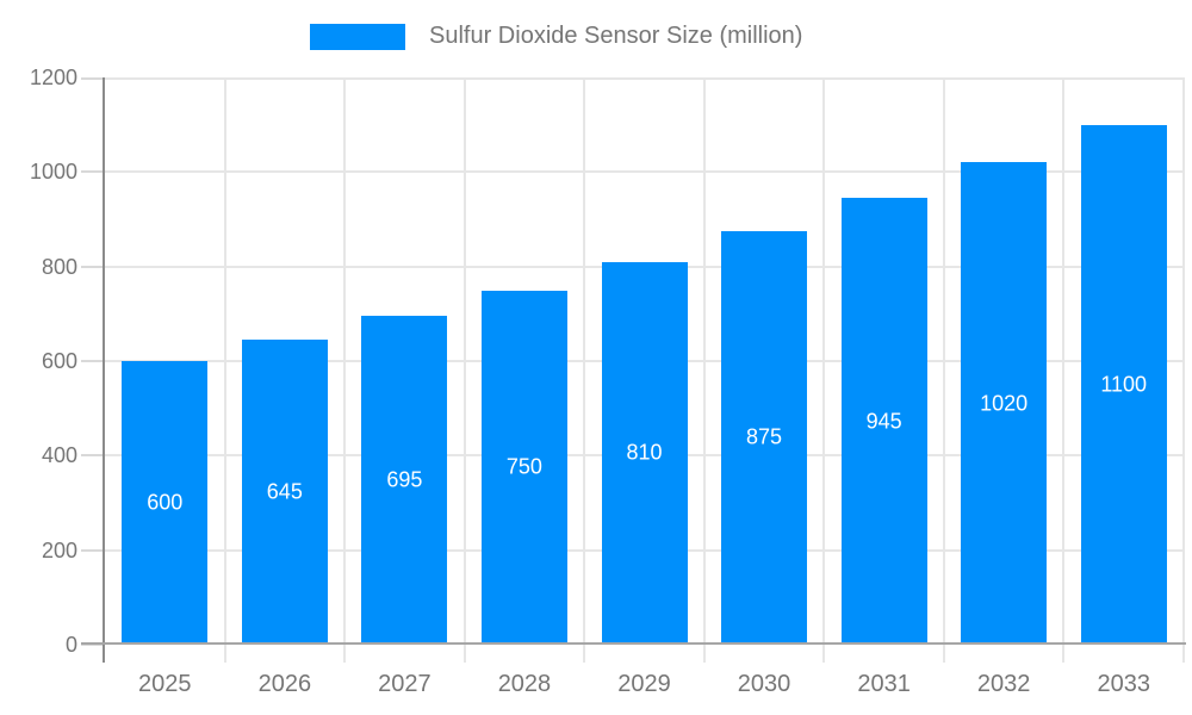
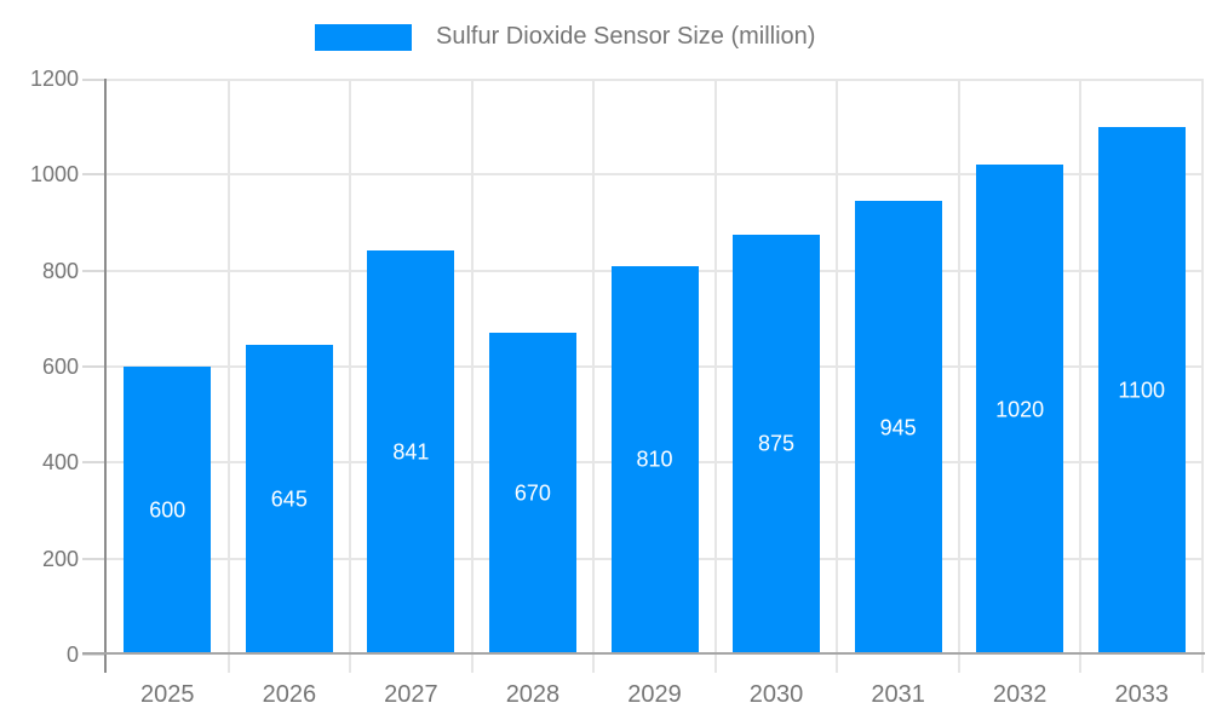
2027: 695 -> 841
2028: 750 -> 670
